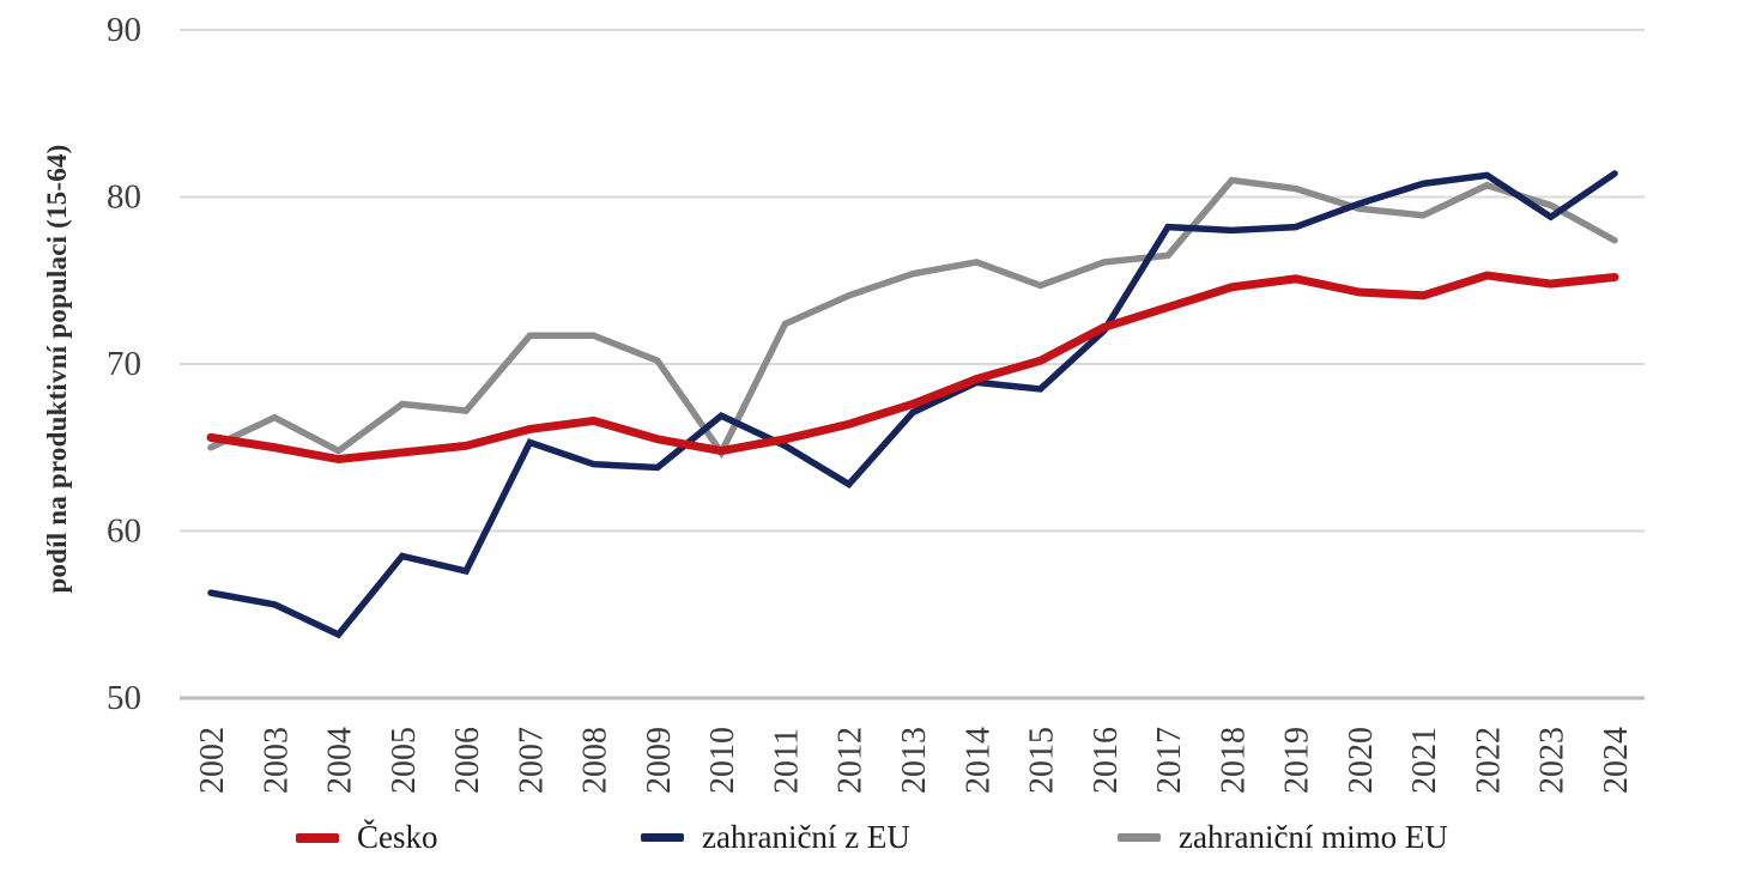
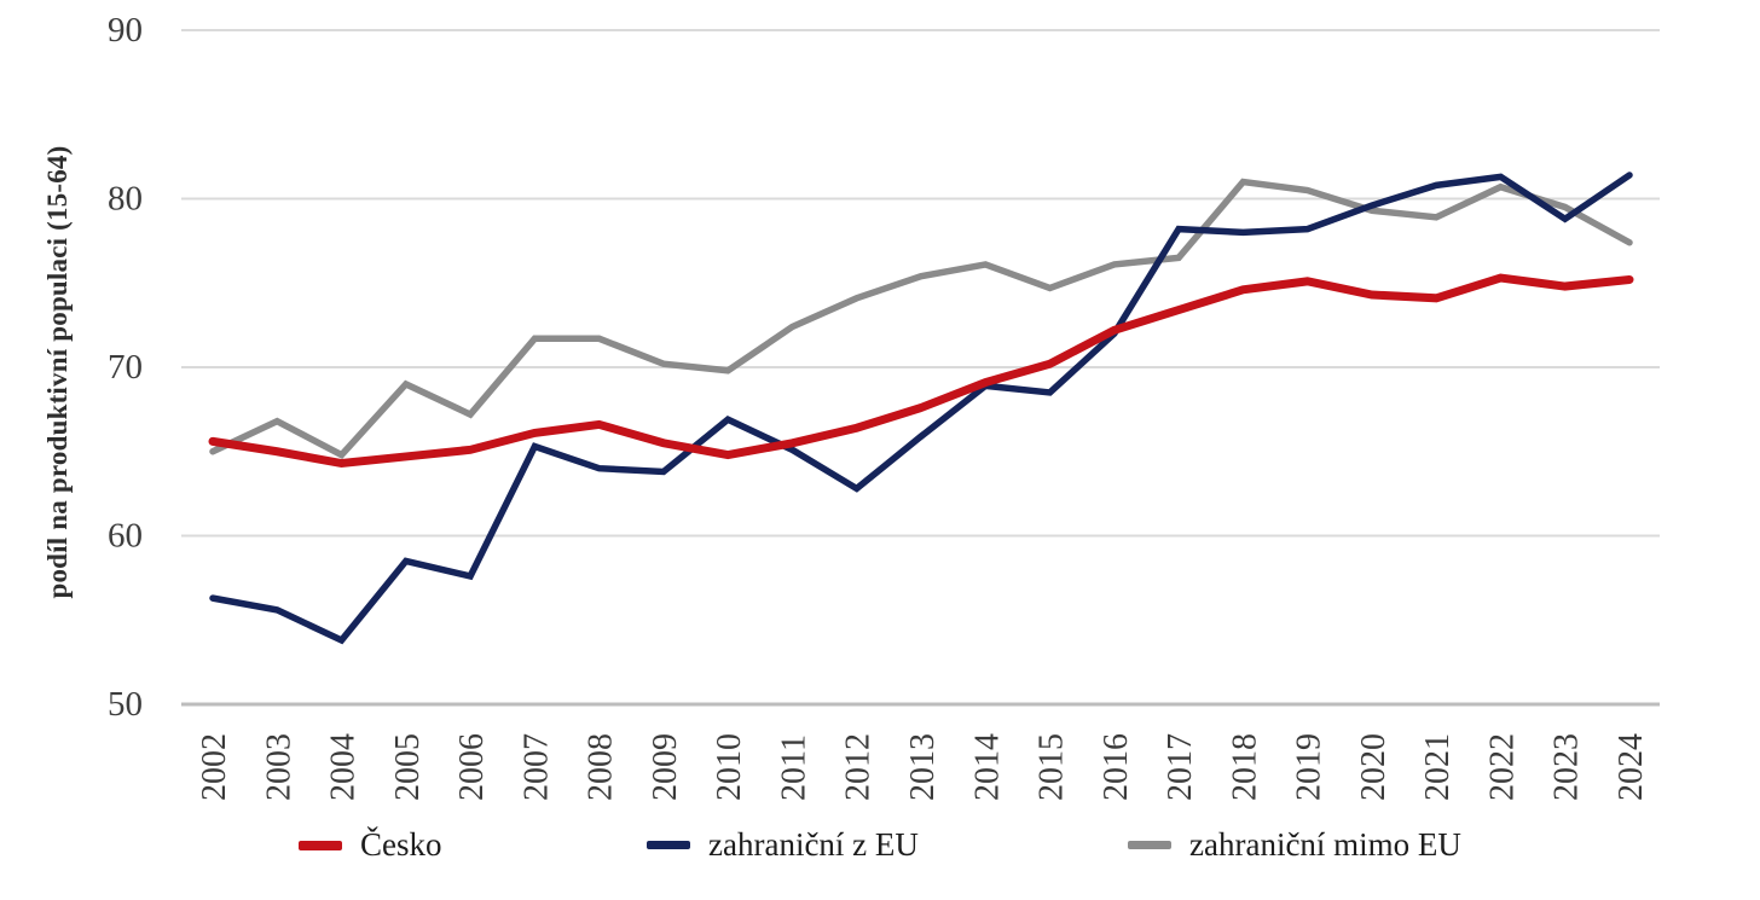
zahraniční mimo EU/2005: 67.6 -> 69.0
zahraniční mimo EU/2010: 64.7 -> 69.8
zahraniční z EU/2013: 67.1 -> 65.9
